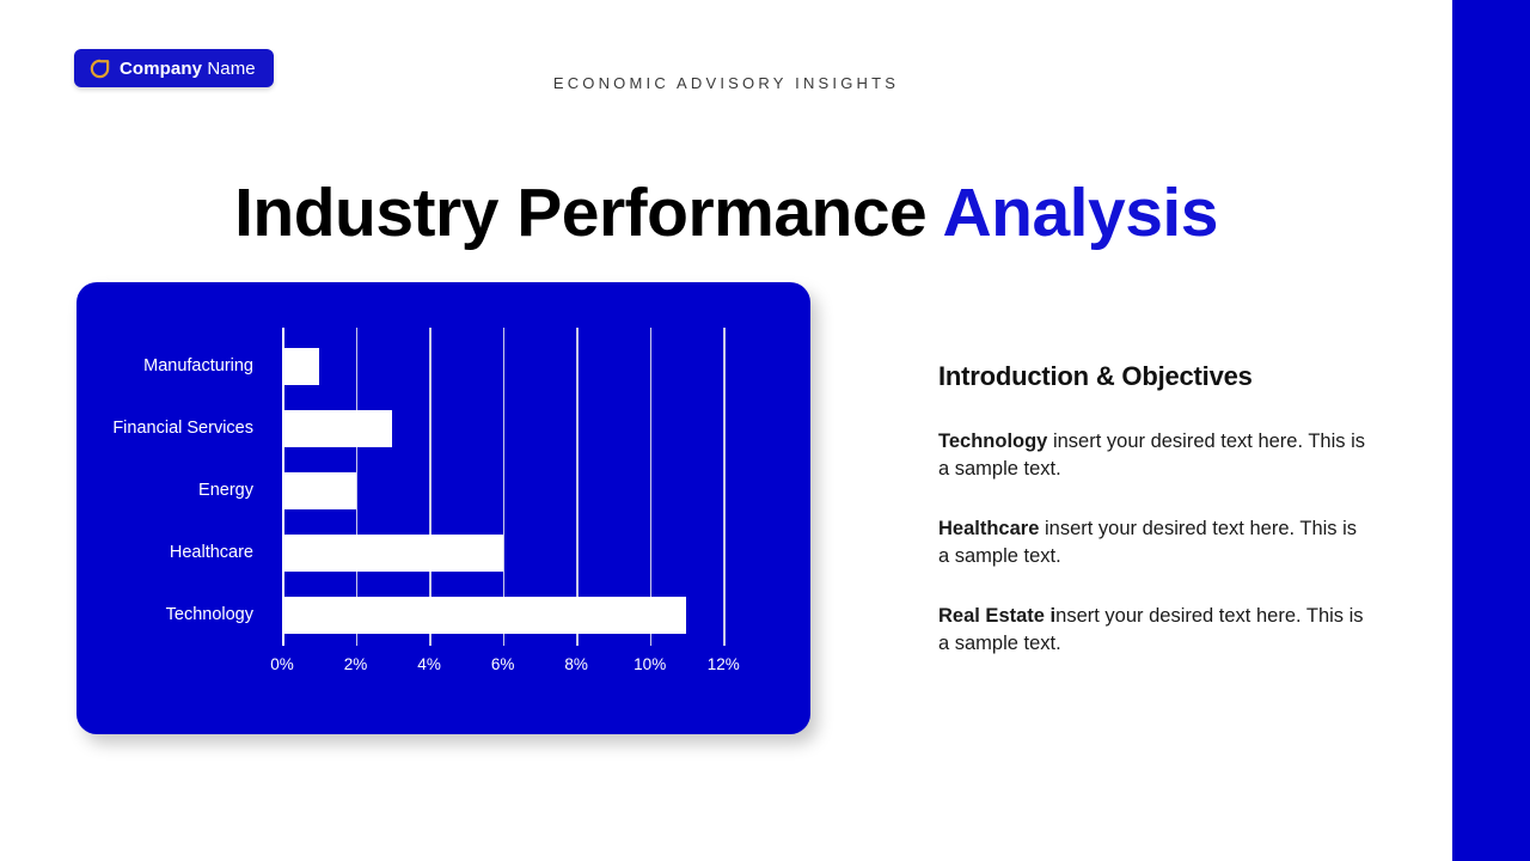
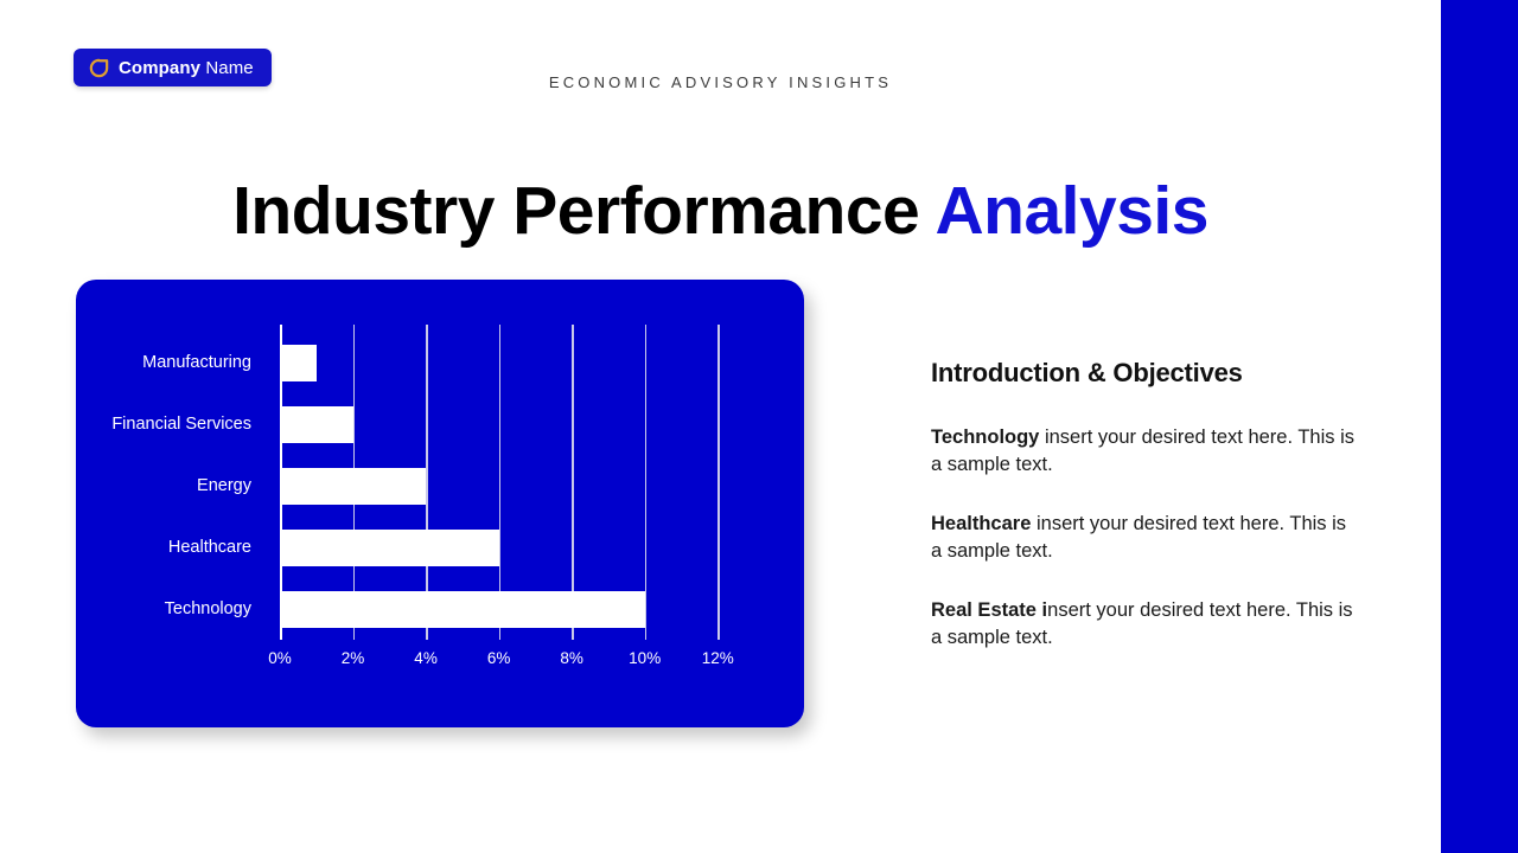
Financial Services: 3% -> 2%
Energy: 2% -> 4%
Technology: 11% -> 10%
